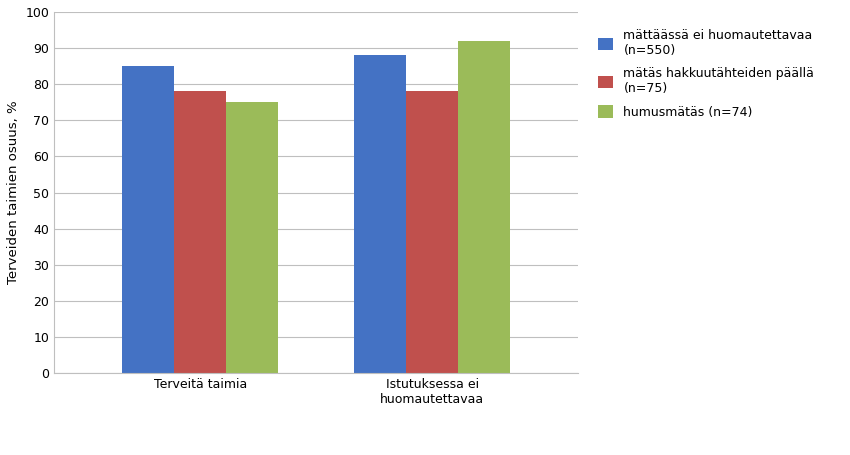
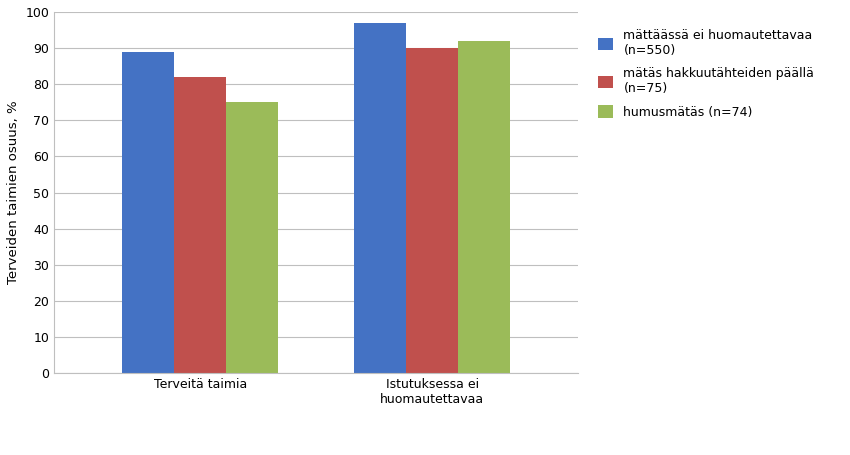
mättäässä ei huomautettavaa (n=550)/Terveitä taimia: 85 -> 89
mätäs hakkuutähteiden päällä (n=75)/Terveitä taimia: 78 -> 82
mättäässä ei huomautettavaa (n=550)/Istutuksessa ei huomautettavaa: 88 -> 97
mätäs hakkuutähteiden päällä (n=75)/Istutuksessa ei huomautettavaa: 78 -> 90
